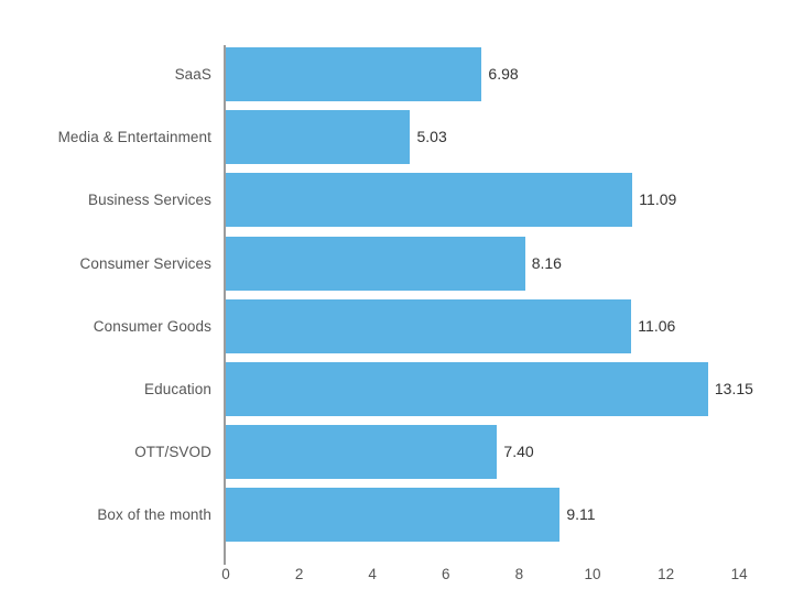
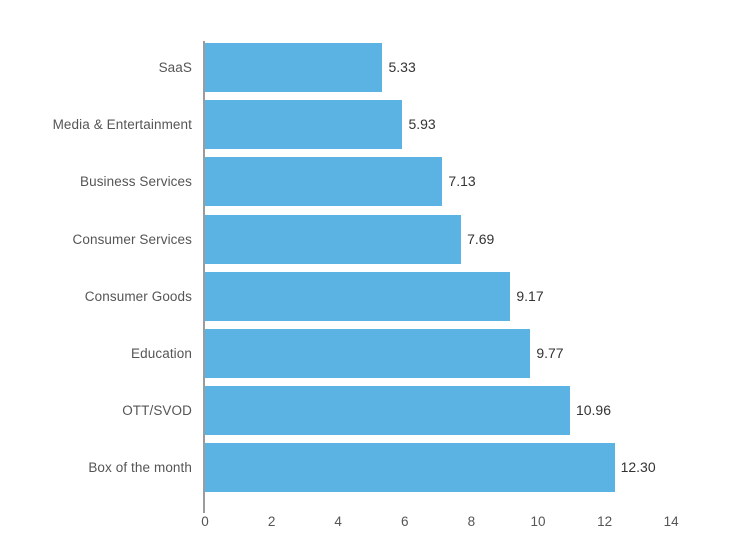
SaaS: 6.98 -> 5.33
Media & Entertainment: 5.03 -> 5.93
Business Services: 11.09 -> 7.13
Consumer Services: 8.16 -> 7.69
Consumer Goods: 11.06 -> 9.17
Education: 13.15 -> 9.77
OTT/SVOD: 7.40 -> 10.96
Box of the month: 9.11 -> 12.30
